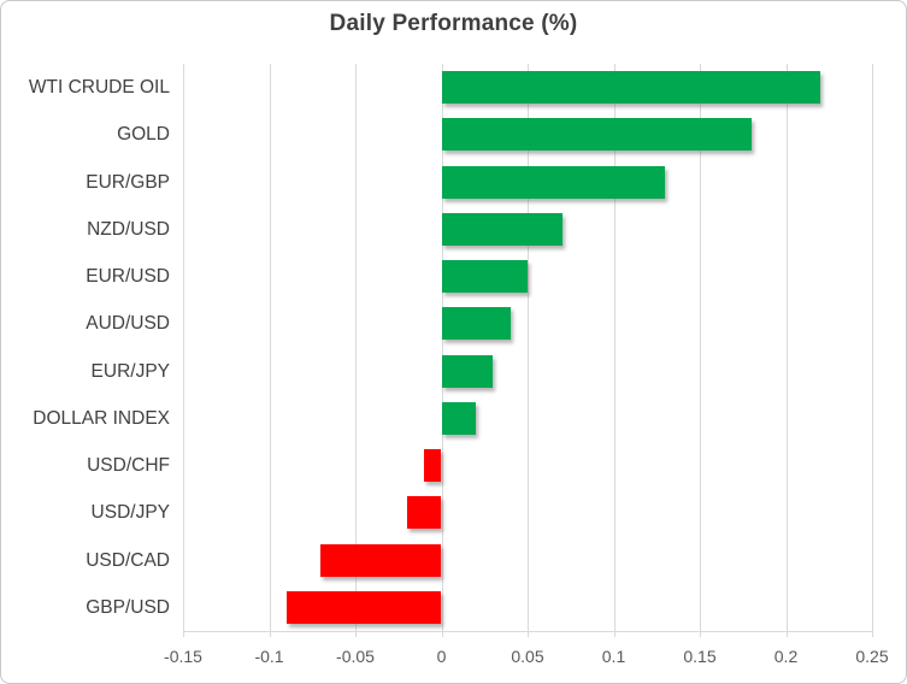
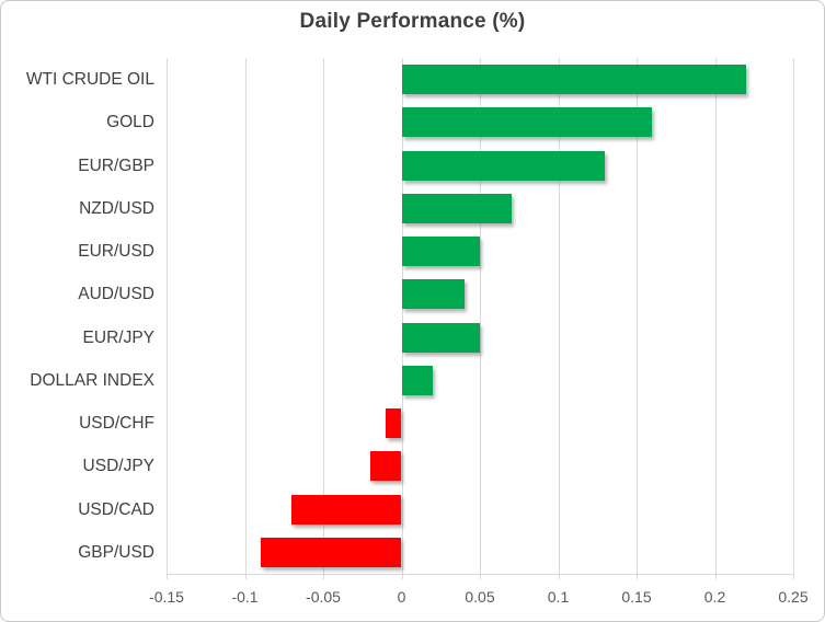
GOLD: 0.18 -> 0.16
EUR/JPY: 0.03 -> 0.05
